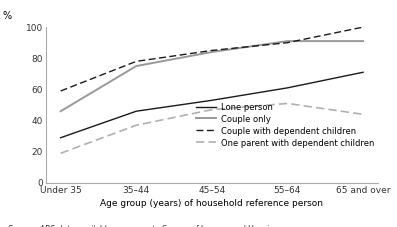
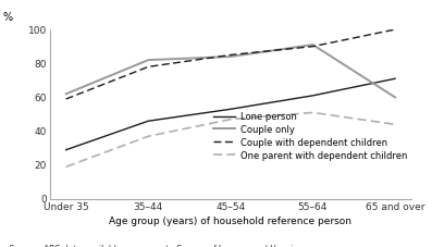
Couple only/Under 35: 46 -> 62
Couple only/35–44: 75 -> 82
Couple only/65 and over: 91 -> 60
